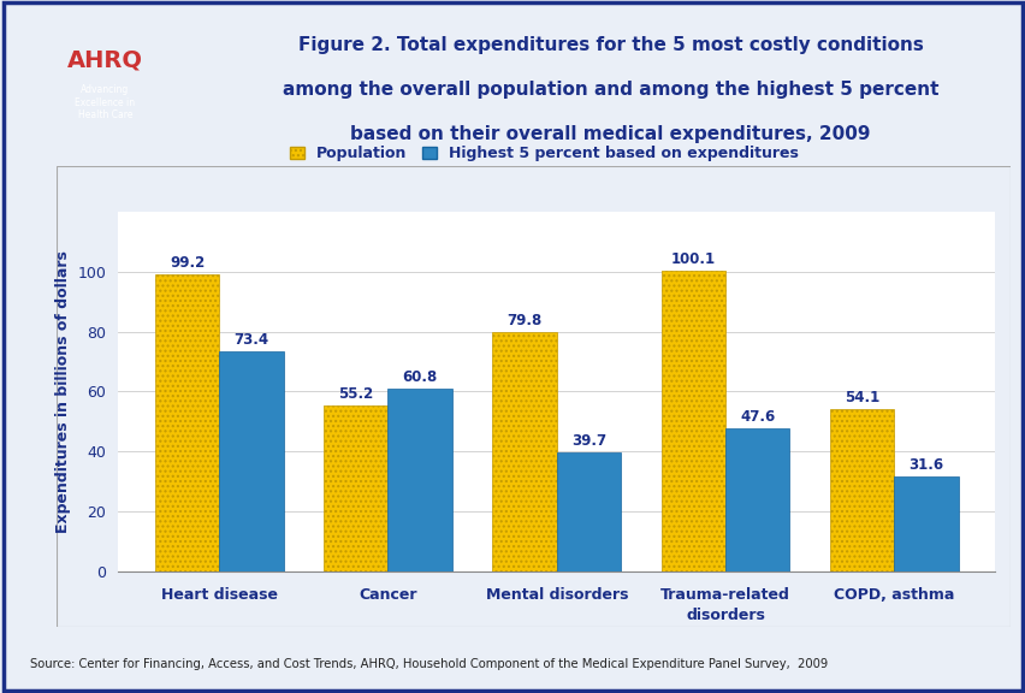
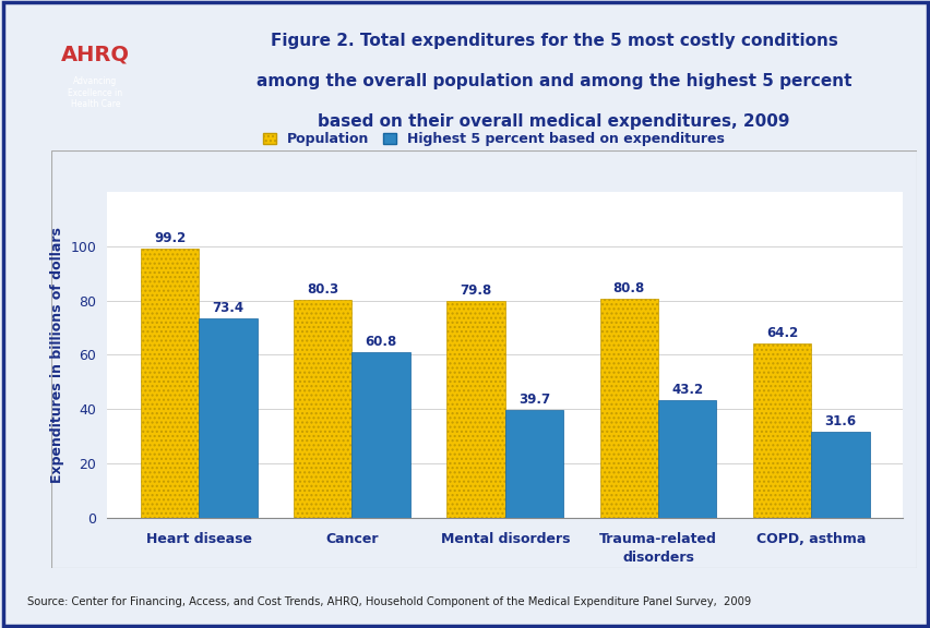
Population/Cancer: 55.2 -> 80.3
Population/Trauma-related disorders: 100.1 -> 80.8
Highest 5 percent based on expenditures/Trauma-related disorders: 47.6 -> 43.2
Population/COPD, asthma: 54.1 -> 64.2
